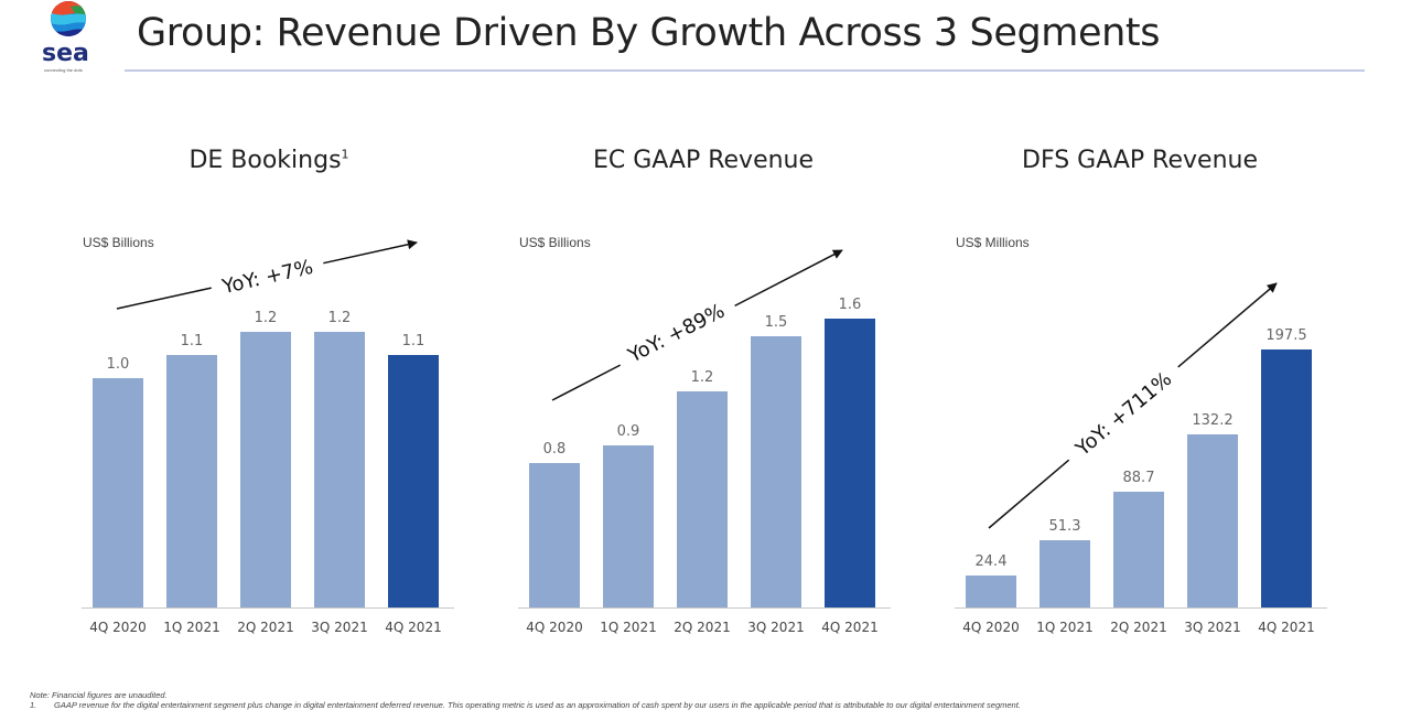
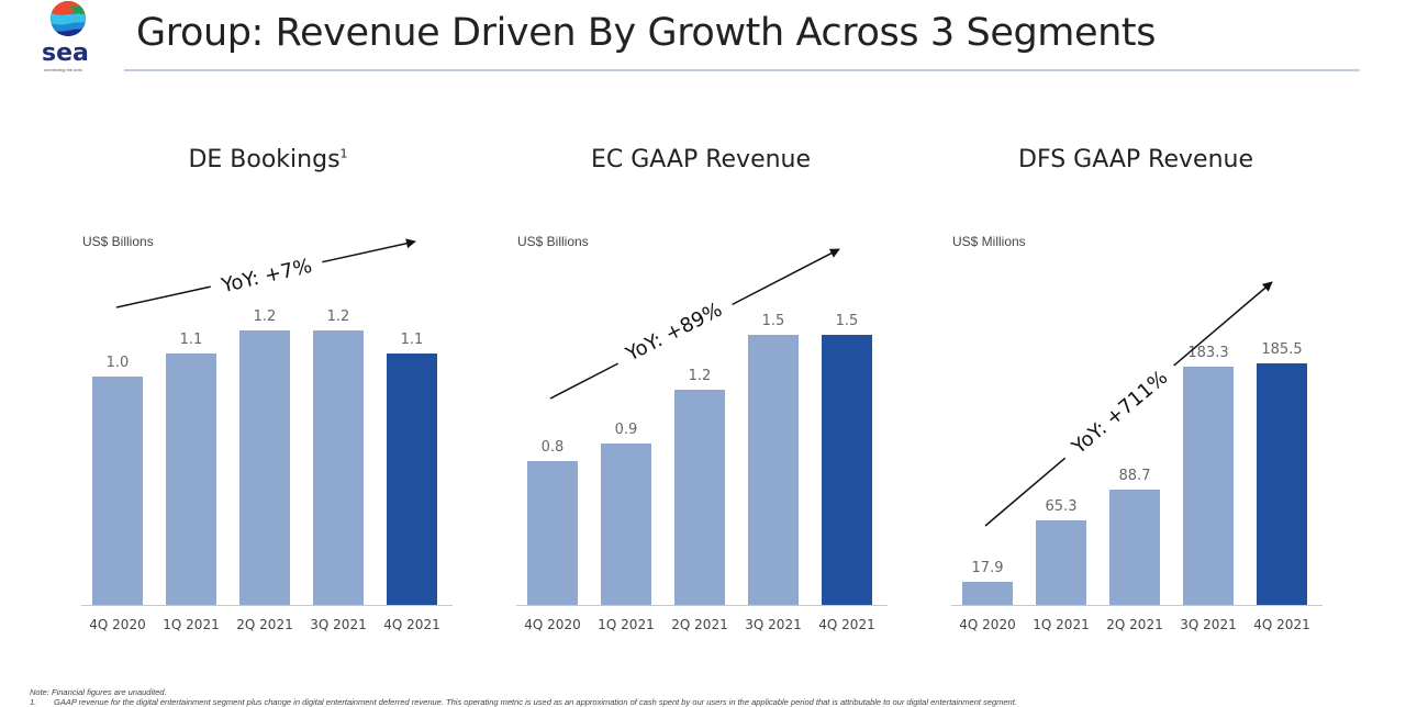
EC GAAP Revenue/4Q 2021: 1.6 -> 1.5
DFS GAAP Revenue/4Q 2020: 24.4 -> 17.9
DFS GAAP Revenue/1Q 2021: 51.3 -> 65.3
DFS GAAP Revenue/3Q 2021: 132.2 -> 183.3
DFS GAAP Revenue/4Q 2021: 197.5 -> 185.5
